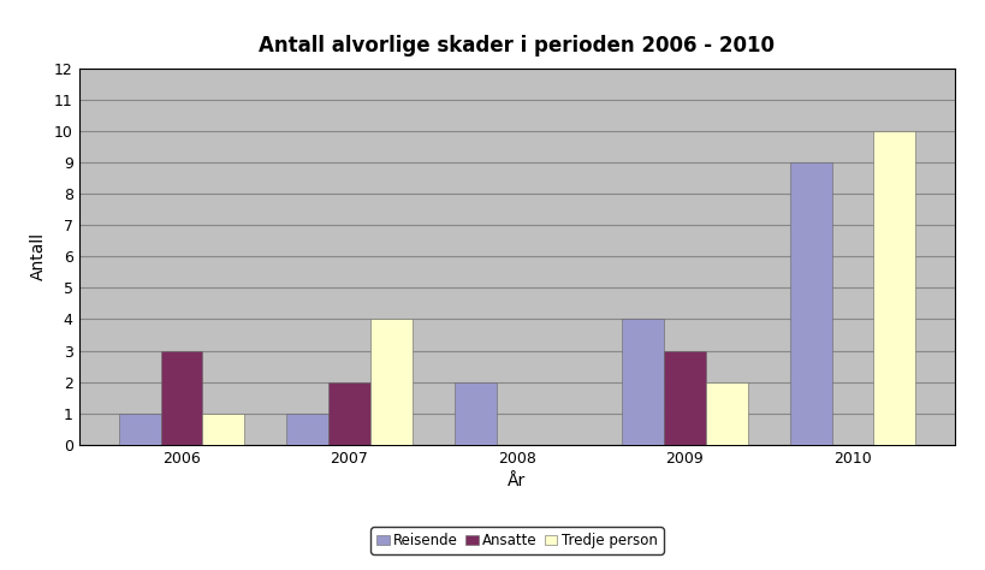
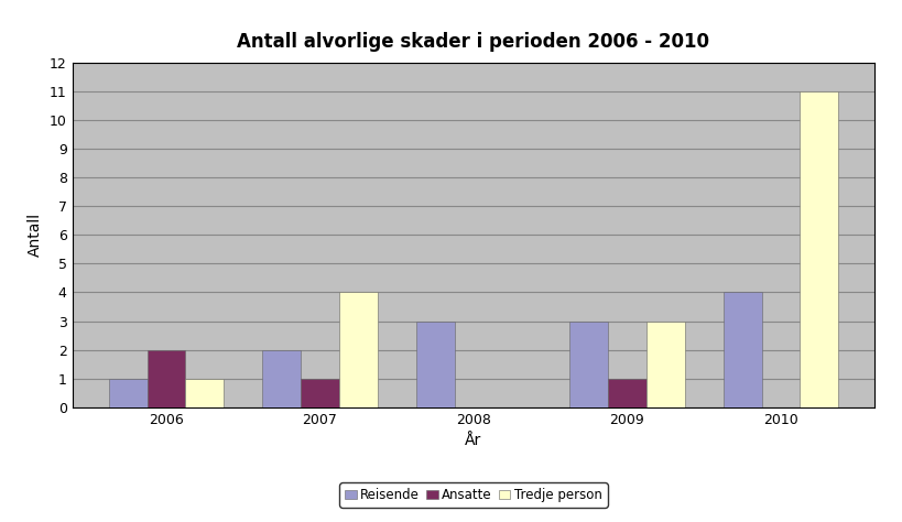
Ansatte/2006: 3 -> 2
Reisende/2007: 1 -> 2
Ansatte/2007: 2 -> 1
Reisende/2008: 2 -> 3
Reisende/2009: 4 -> 3
Ansatte/2009: 3 -> 1
Tredje person/2009: 2 -> 3
Reisende/2010: 9 -> 4
Tredje person/2010: 10 -> 11
